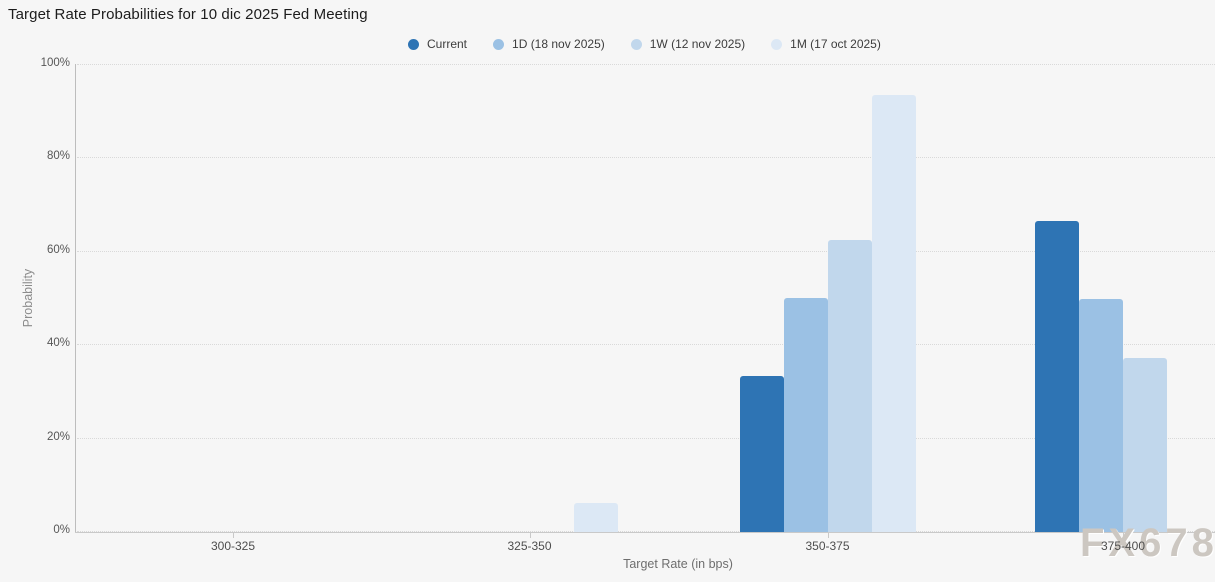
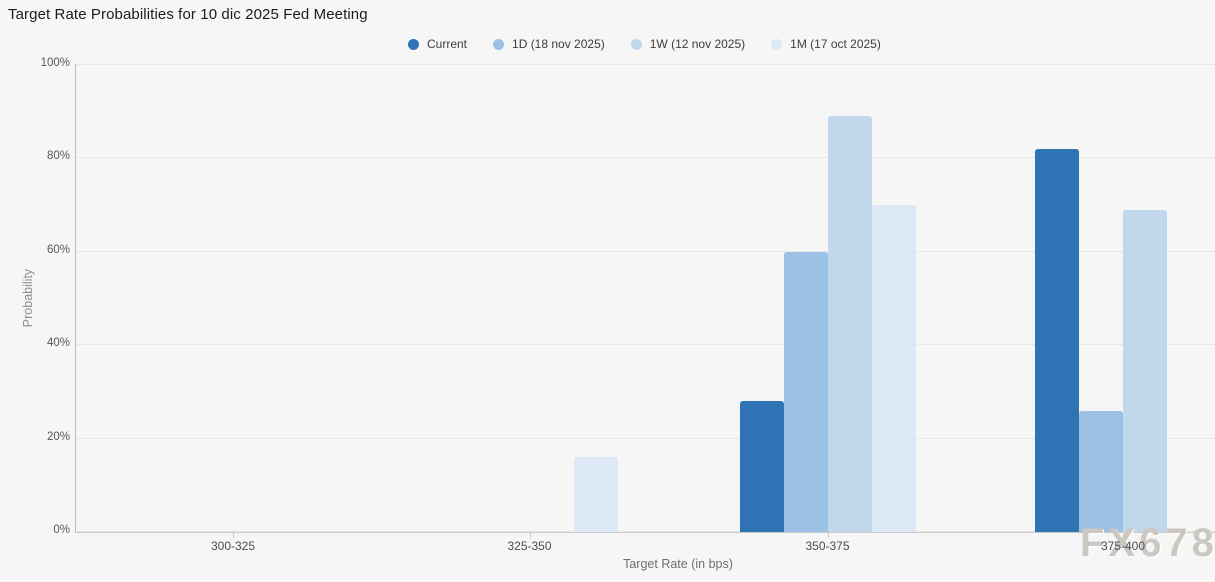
1M (17 oct 2025)/325-350: 6% -> 16%
Current/350-375: 33% -> 28%
1D (18 nov 2025)/350-375: 50% -> 60%
1W (12 nov 2025)/350-375: 63% -> 89%
1M (17 oct 2025)/350-375: 94% -> 70%
Current/375-400: 67% -> 82%
1D (18 nov 2025)/375-400: 50% -> 26%
1W (12 nov 2025)/375-400: 37% -> 69%
